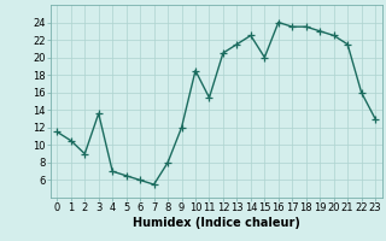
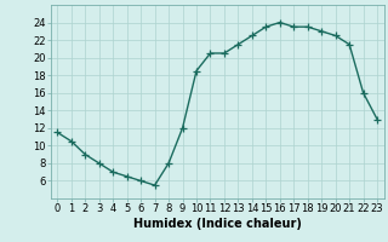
3: 13.6 -> 8.0
11: 15.4 -> 20.5
15: 20.0 -> 23.5
